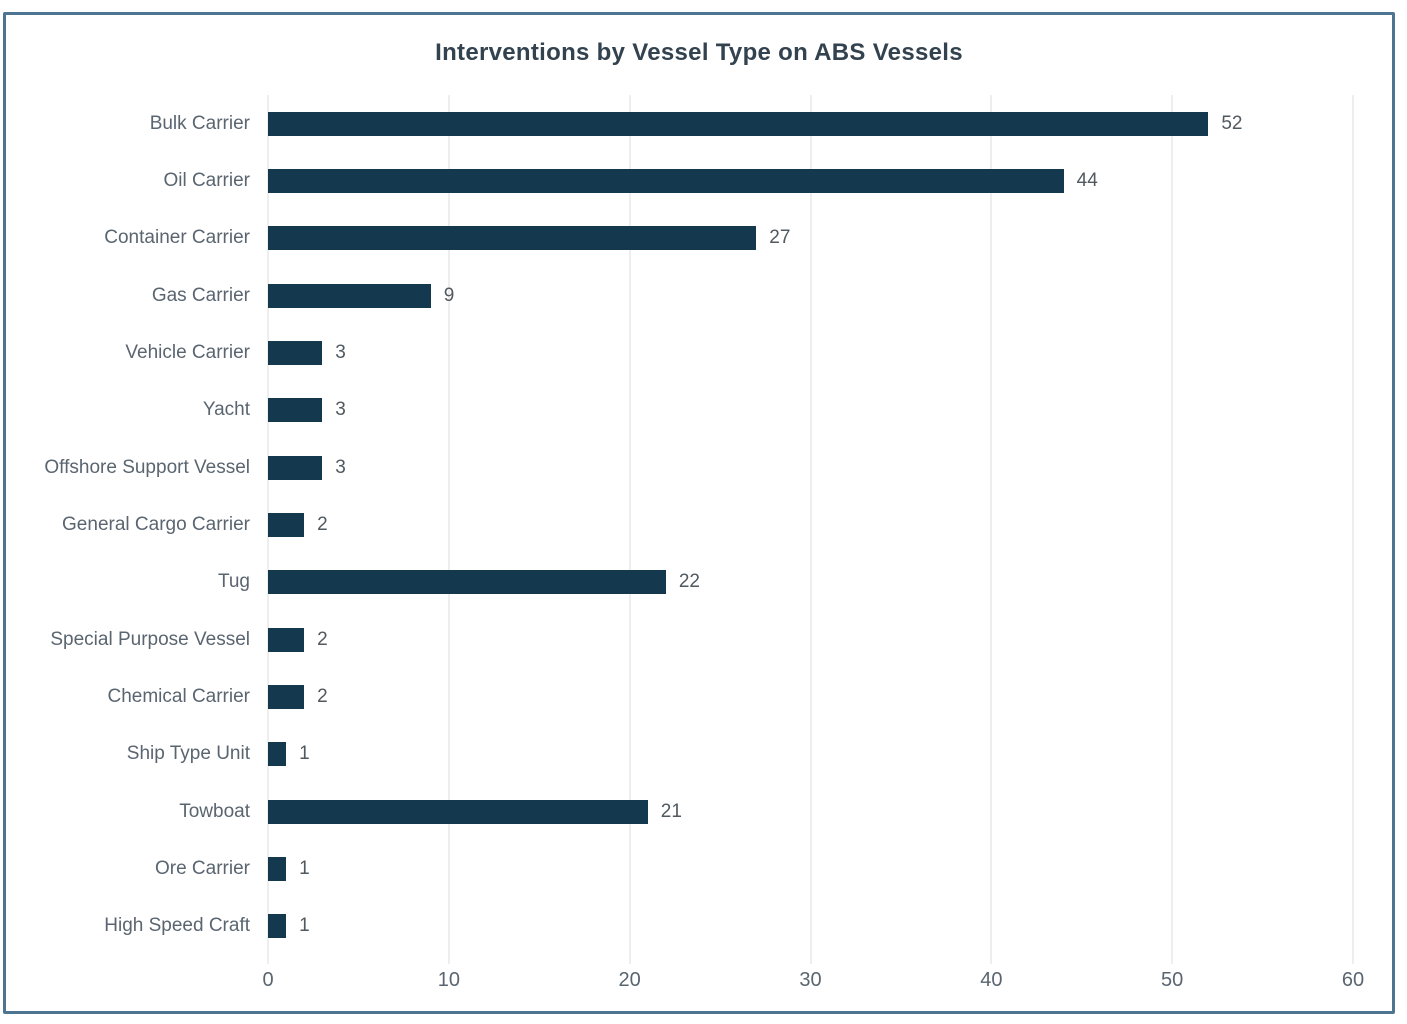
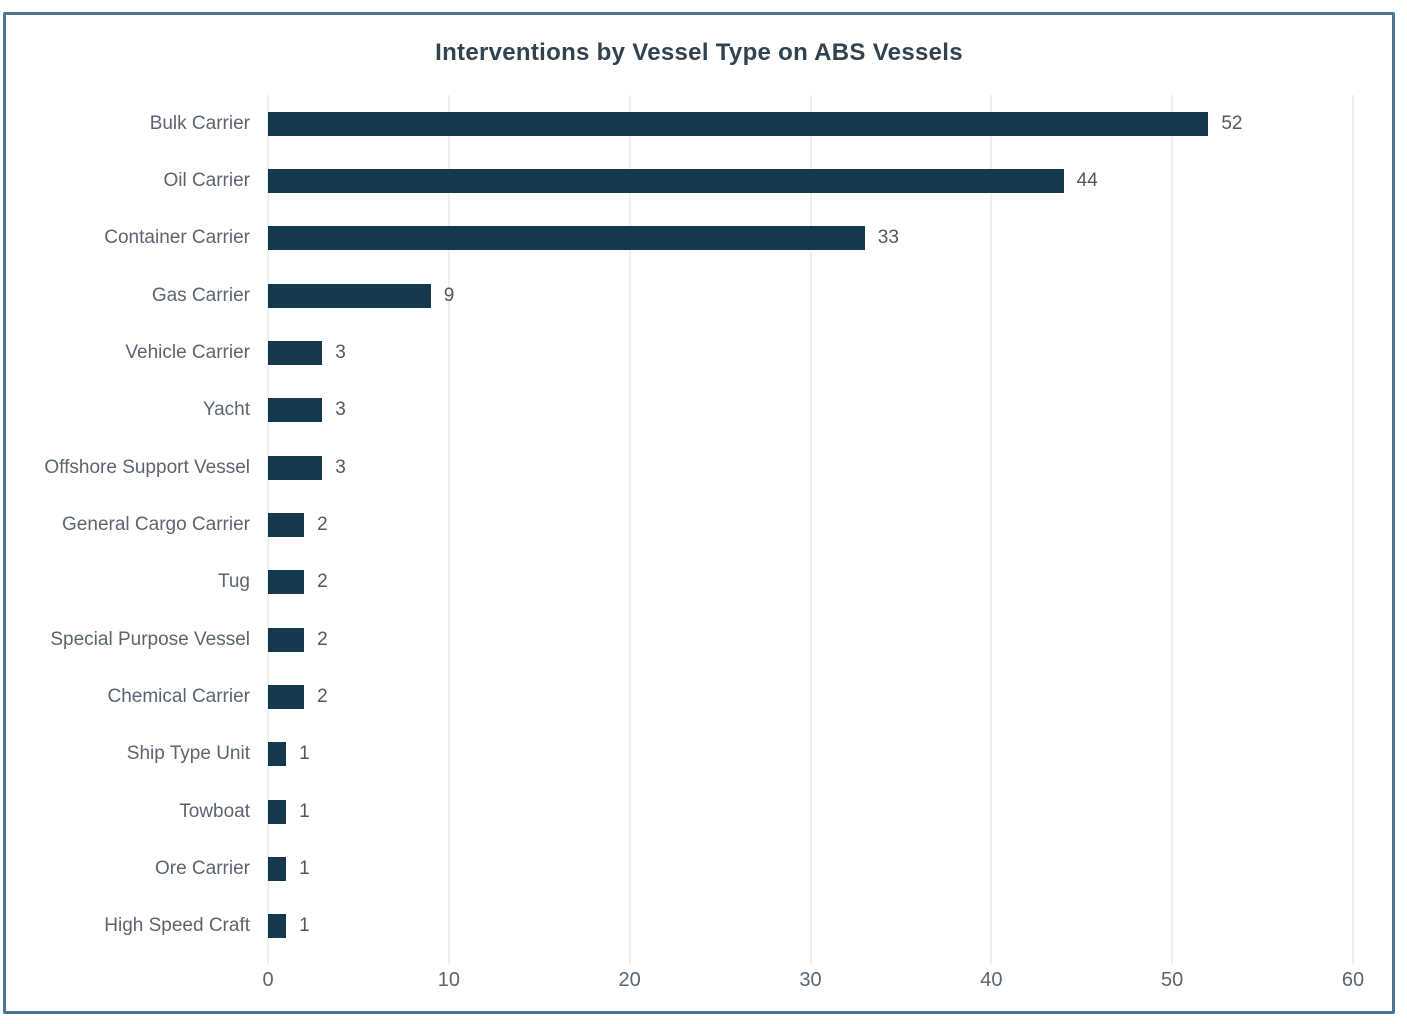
Container Carrier: 27 -> 33
Tug: 22 -> 2
Towboat: 21 -> 1
